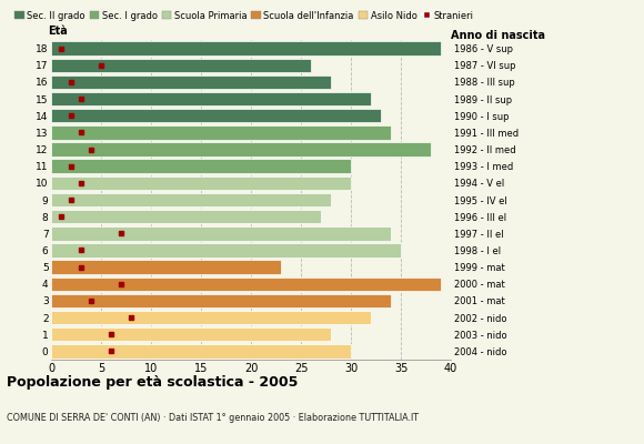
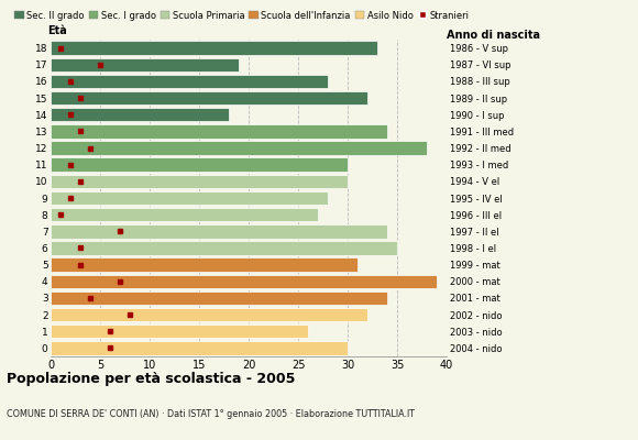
18: 39 -> 33
17: 26 -> 19
14: 33 -> 18
5: 23 -> 31
1: 28 -> 26
